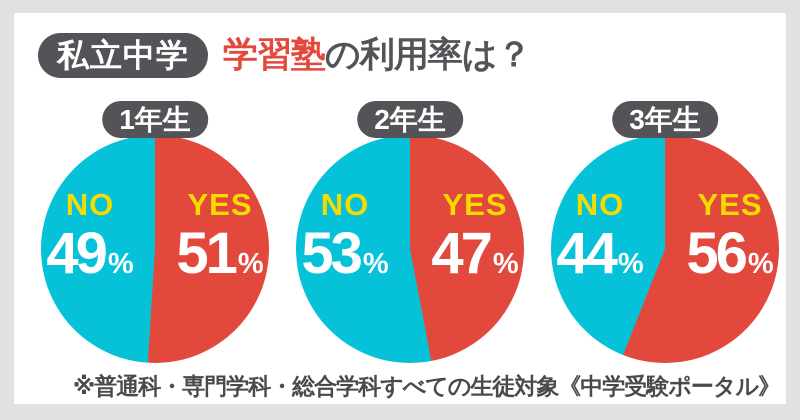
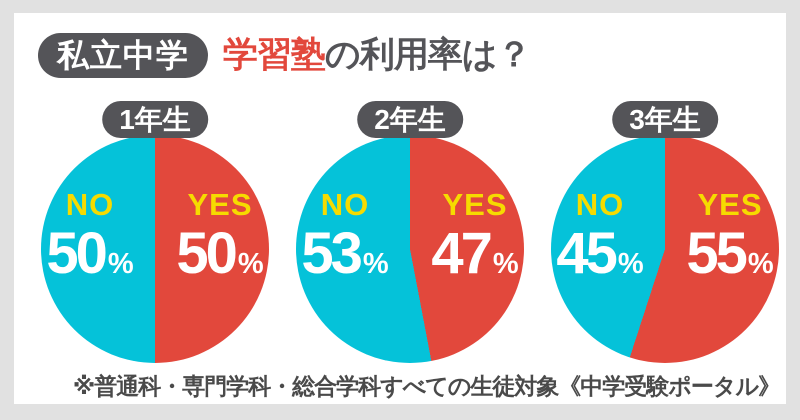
1年生/YES: 51 -> 50
1年生/NO: 49 -> 50
3年生/YES: 56 -> 55
3年生/NO: 44 -> 45
